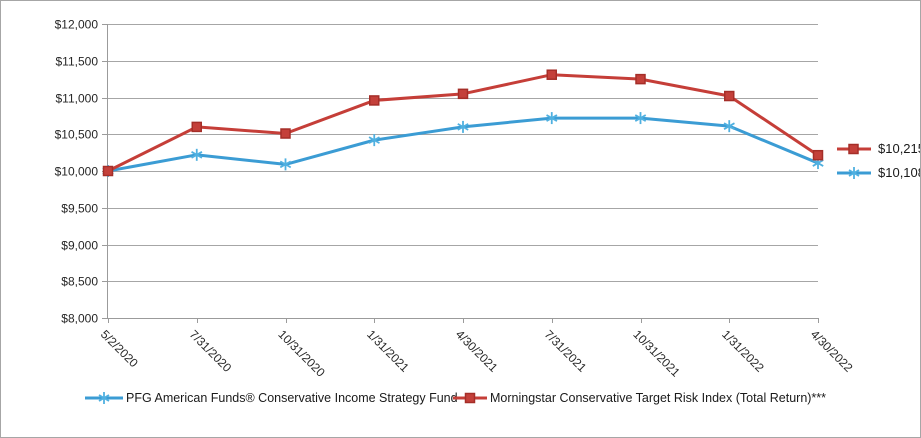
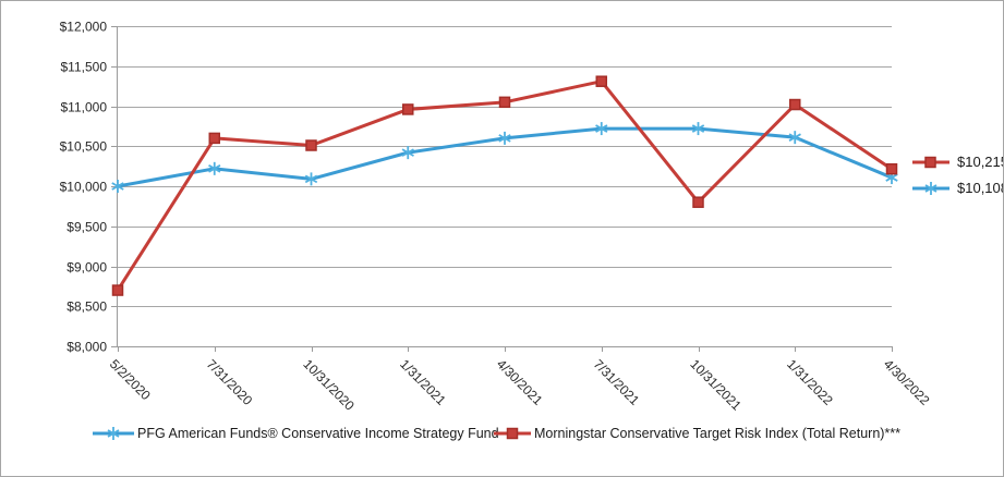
Morningstar Conservative Target Risk Index (Total Return)***/5/2/2020: $10000 -> $8700
Morningstar Conservative Target Risk Index (Total Return)***/10/31/2021: $11200 -> $9800
